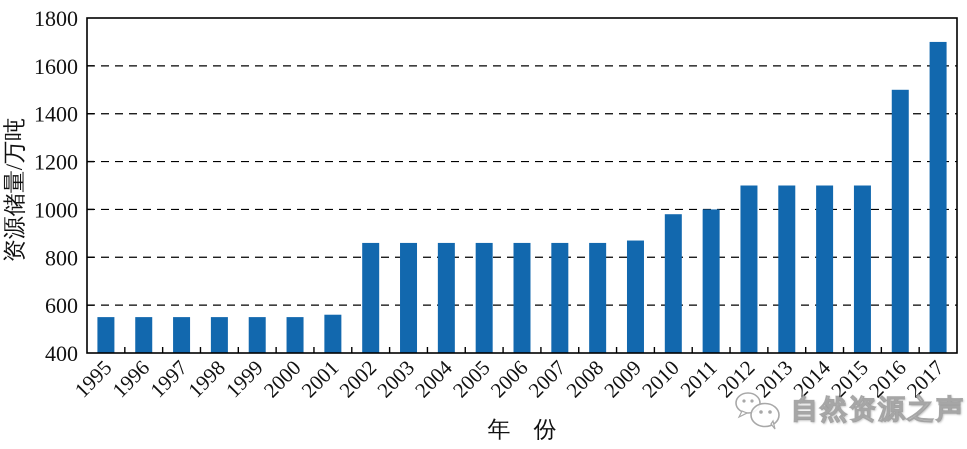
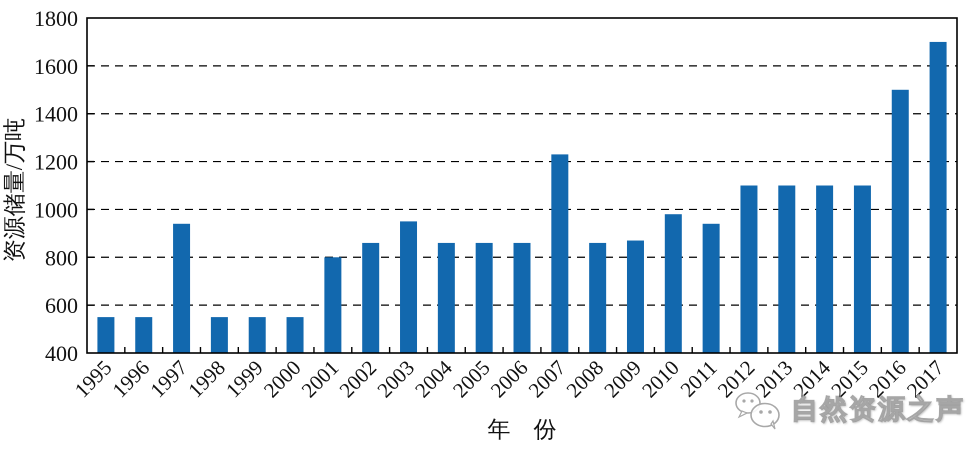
1997: 550 -> 940
2001: 560 -> 800
2003: 860 -> 950
2007: 860 -> 1230
2011: 1000 -> 940
